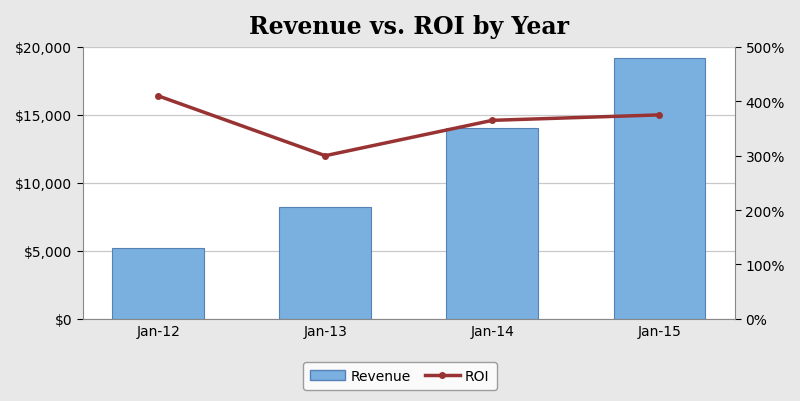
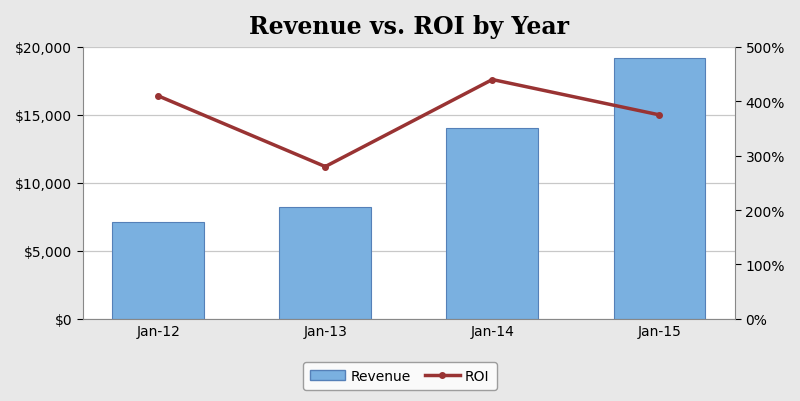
Revenue/Jan-12: $5,200 -> $7,100
ROI/Jan-13: 300% -> 280%
ROI/Jan-14: 365% -> 440%
